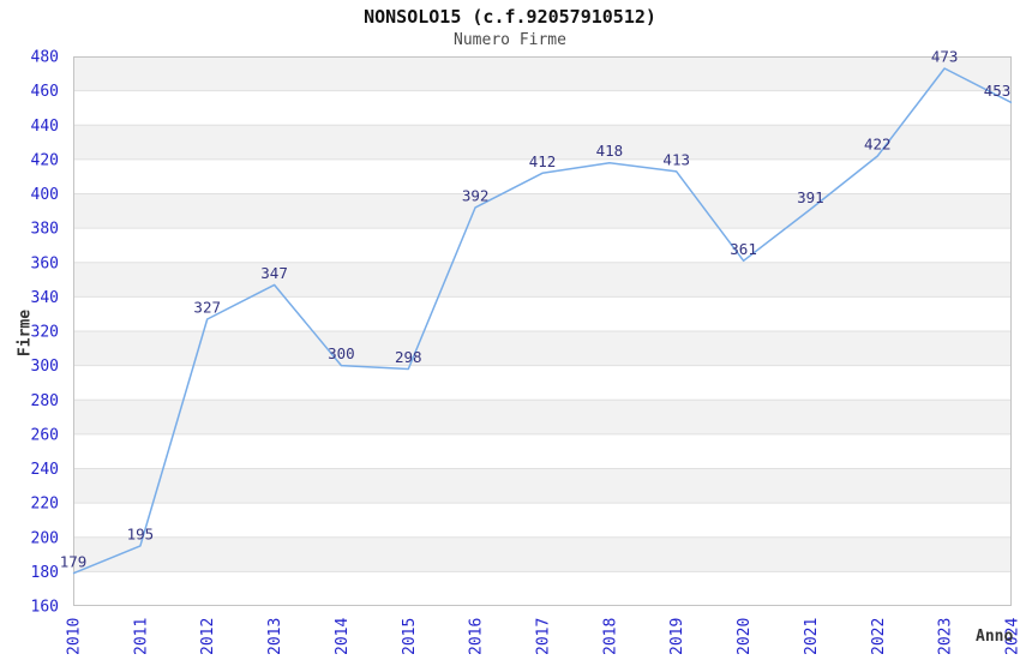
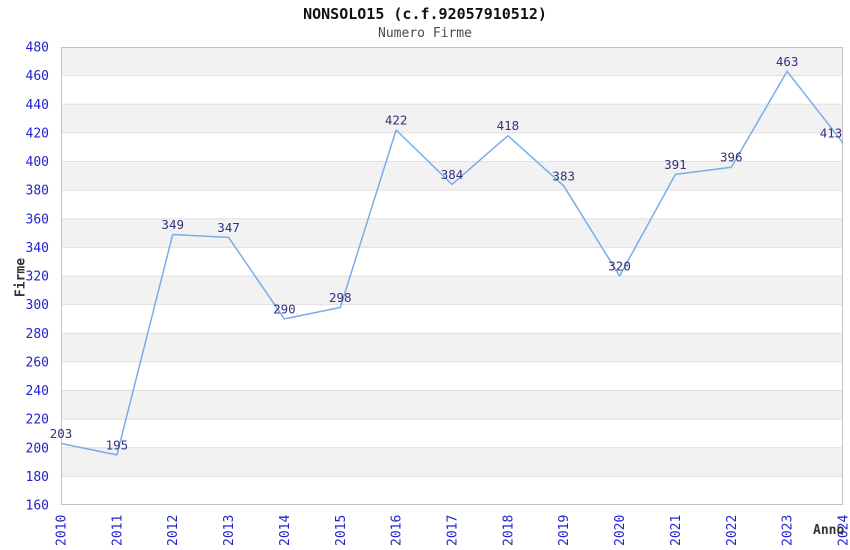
2010: 179 -> 203
2012: 327 -> 349
2014: 300 -> 290
2016: 392 -> 422
2017: 412 -> 384
2019: 413 -> 383
2020: 361 -> 320
2022: 422 -> 396
2023: 473 -> 463
2024: 453 -> 413
